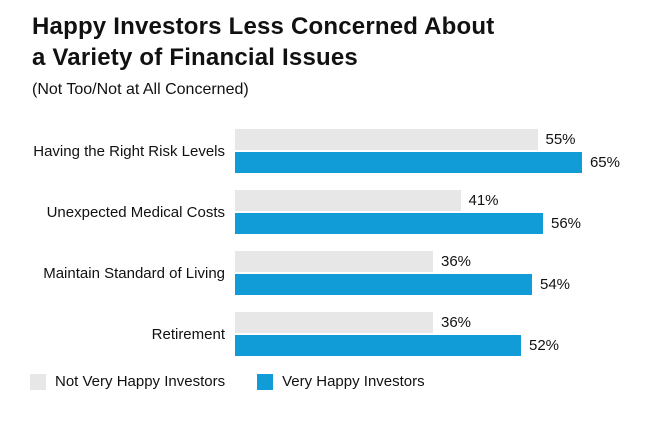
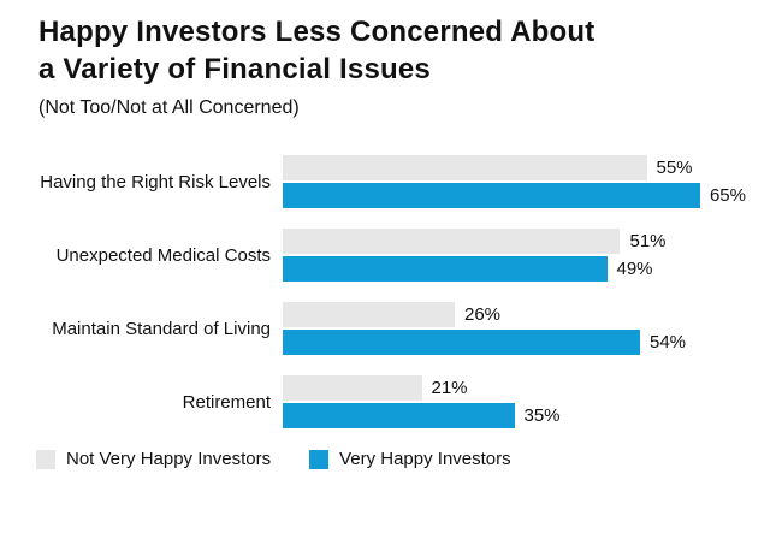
Not Very Happy Investors/Unexpected Medical Costs: 41% -> 51%
Very Happy Investors/Unexpected Medical Costs: 56% -> 49%
Not Very Happy Investors/Maintain Standard of Living: 36% -> 26%
Not Very Happy Investors/Retirement: 36% -> 21%
Very Happy Investors/Retirement: 52% -> 35%
